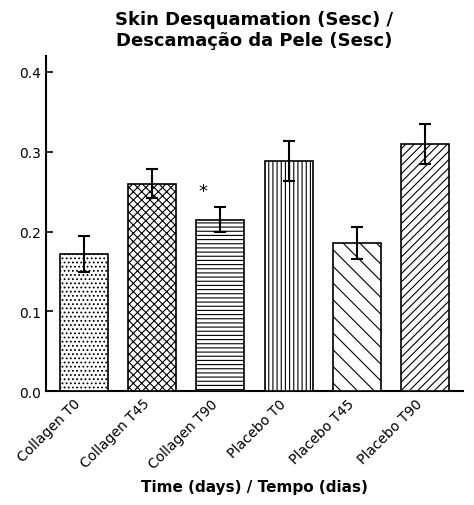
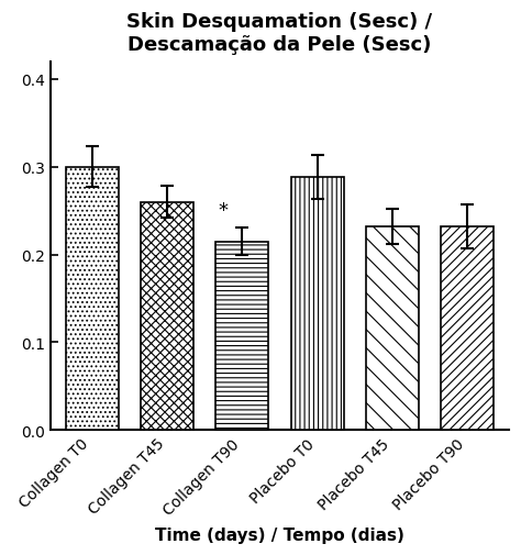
Collagen T0: 0.172 -> 0.300
Placebo T45: 0.186 -> 0.232
Placebo T90: 0.310 -> 0.232
